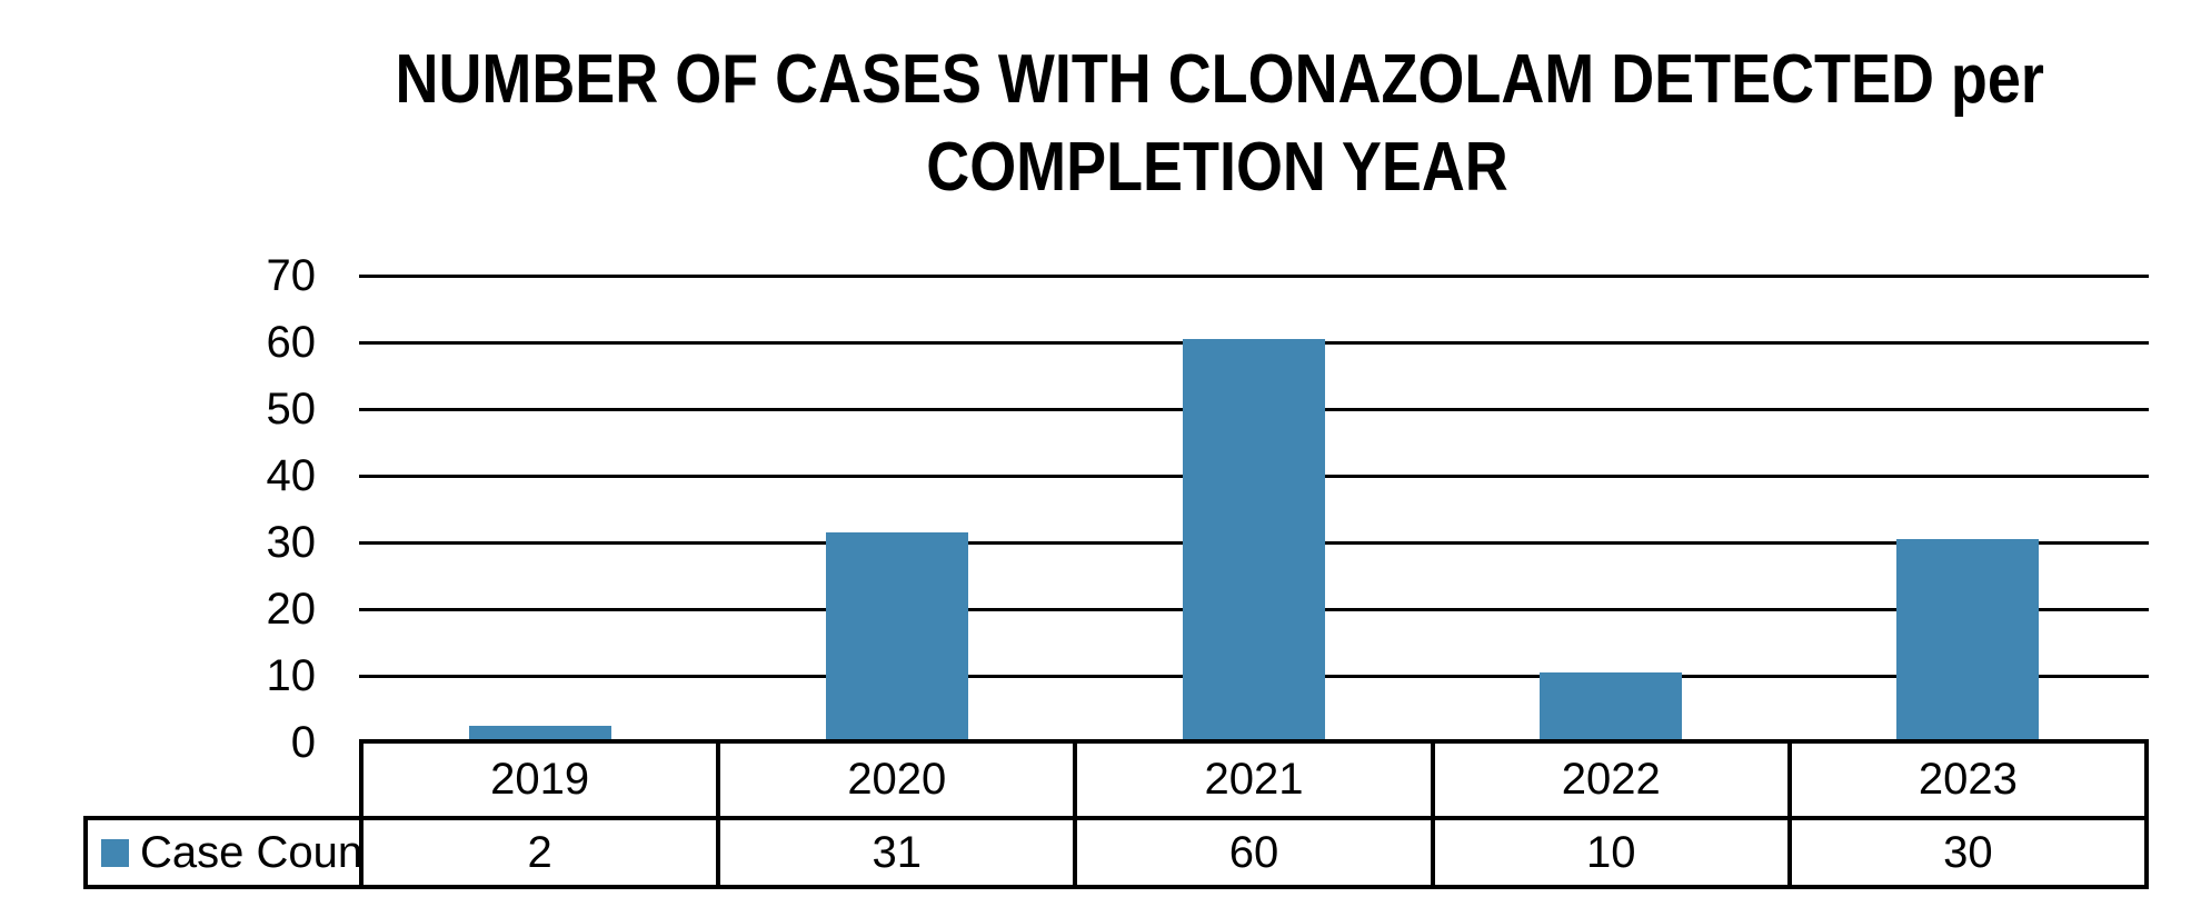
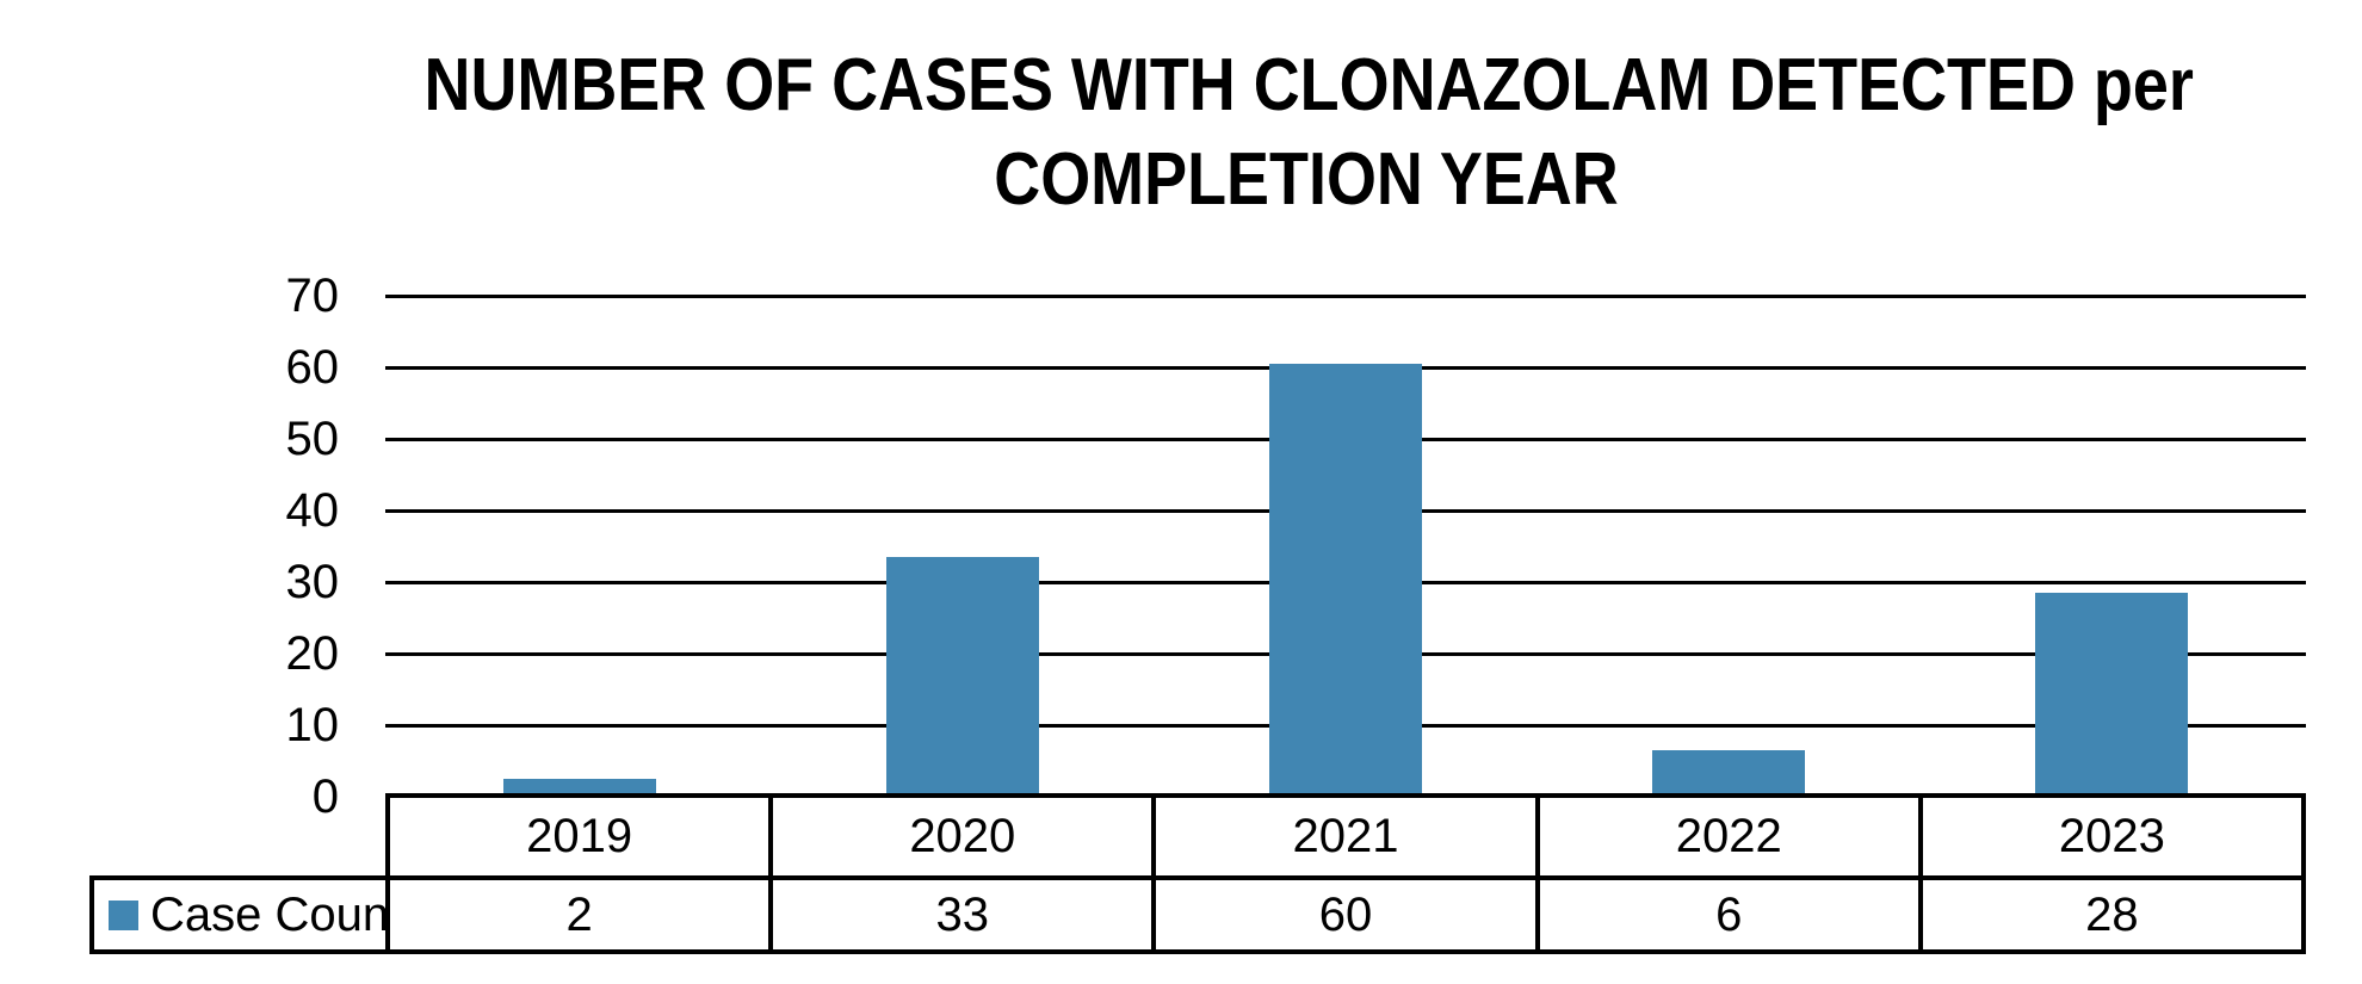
2020: 31 -> 33
2022: 10 -> 6
2023: 30 -> 28
